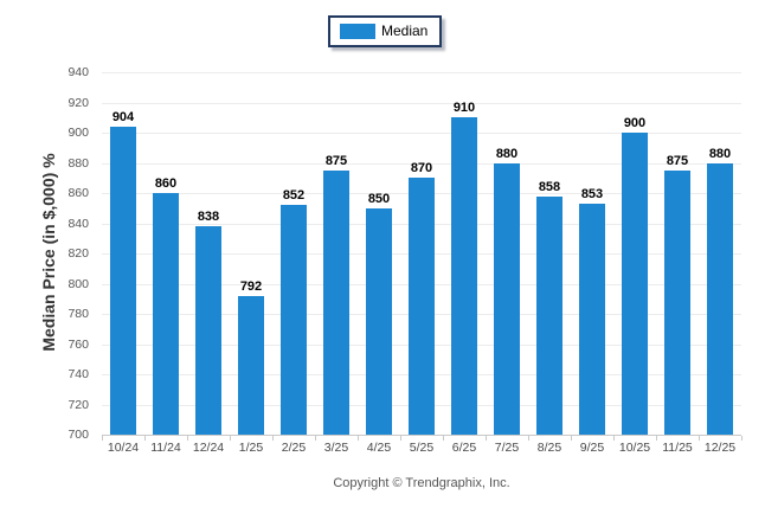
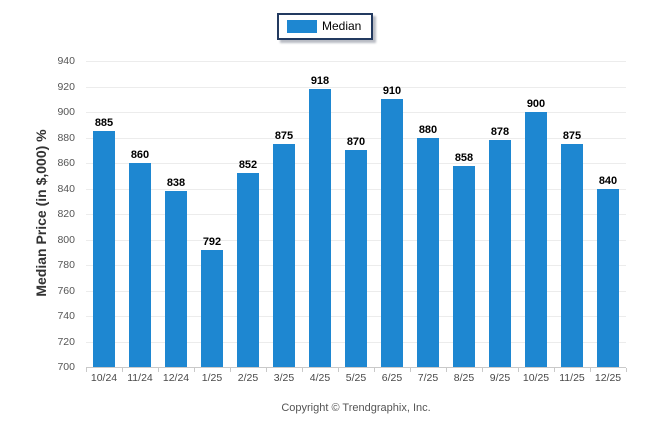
10/24: 904 -> 885
4/25: 850 -> 918
9/25: 853 -> 878
12/25: 880 -> 840
